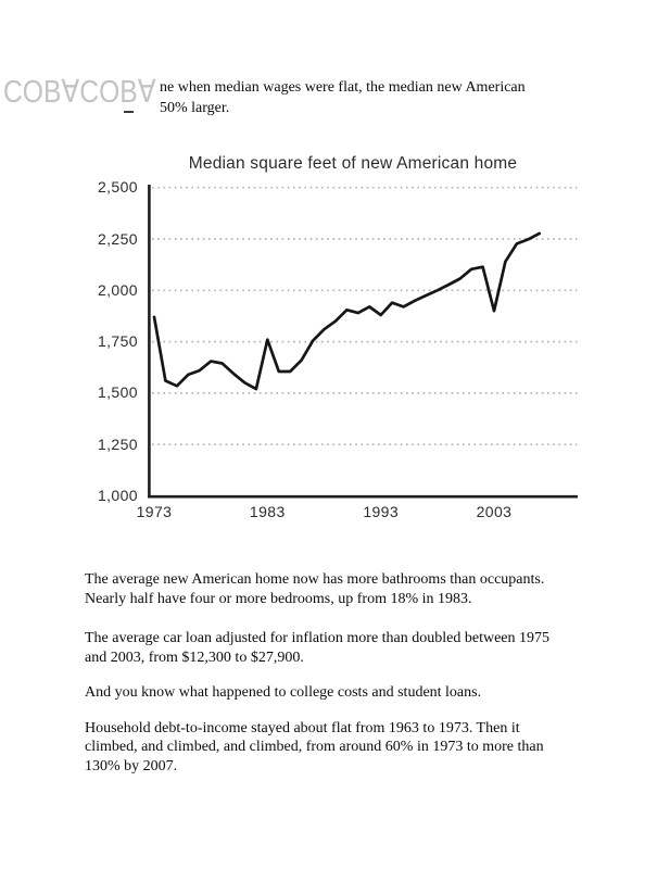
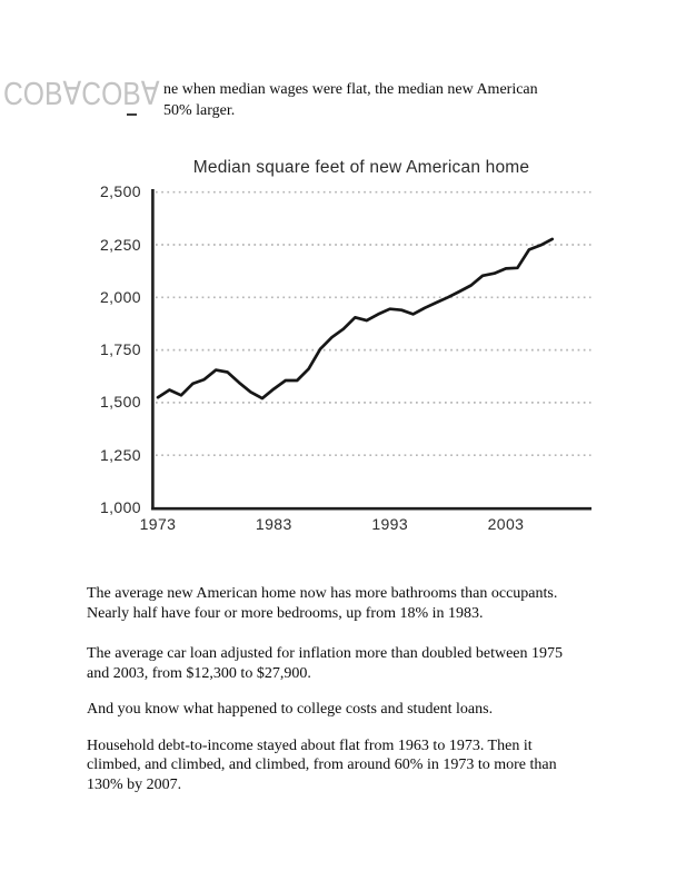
1973: 1870 -> 1520
1983: 1760 -> 1560
1993: 1880 -> 1940
2003: 1900 -> 2140
